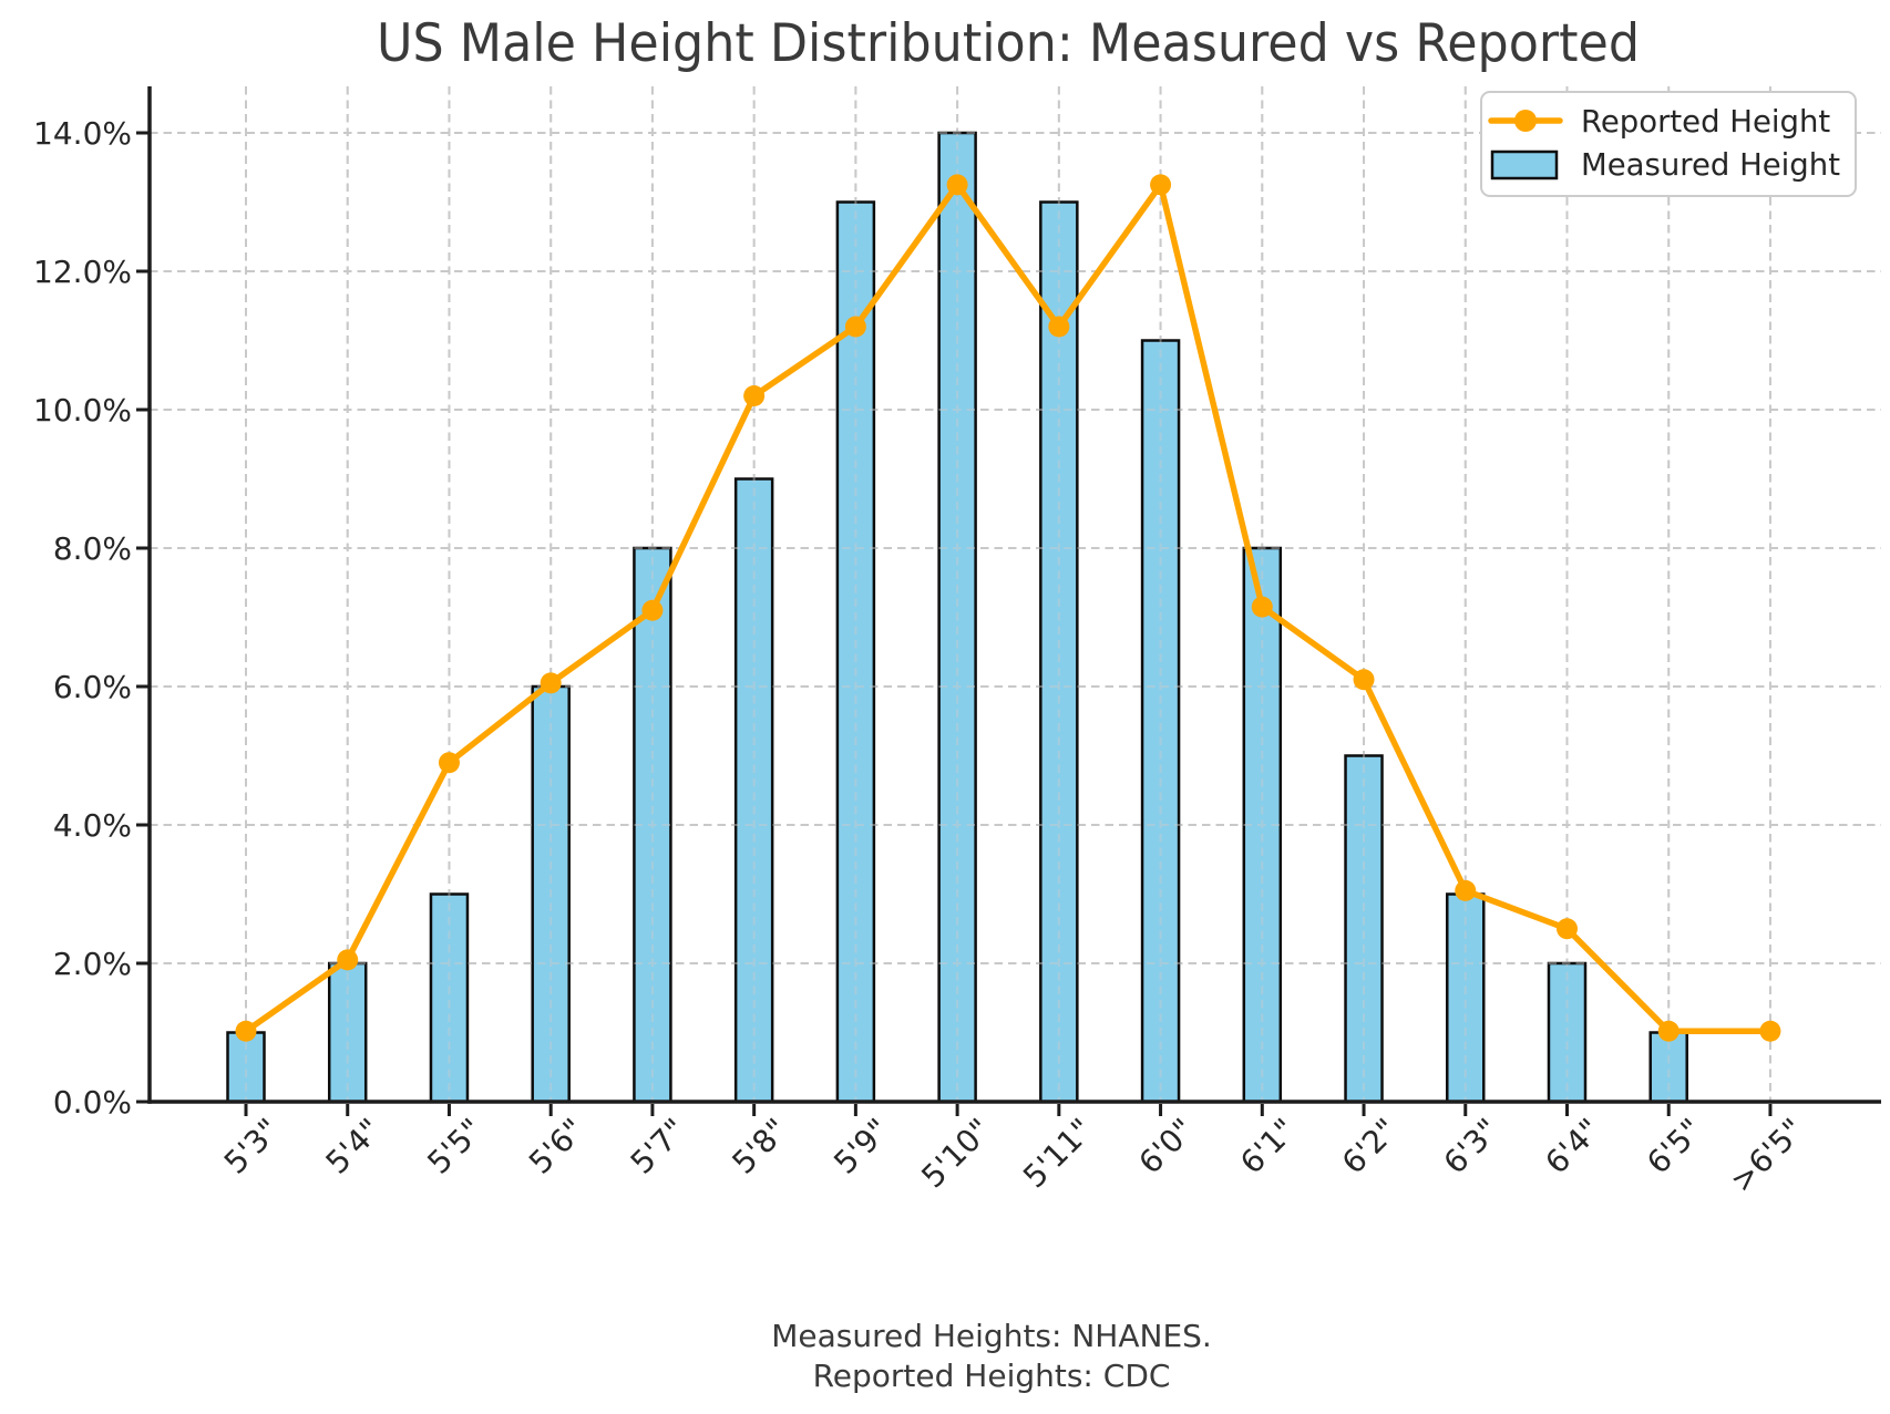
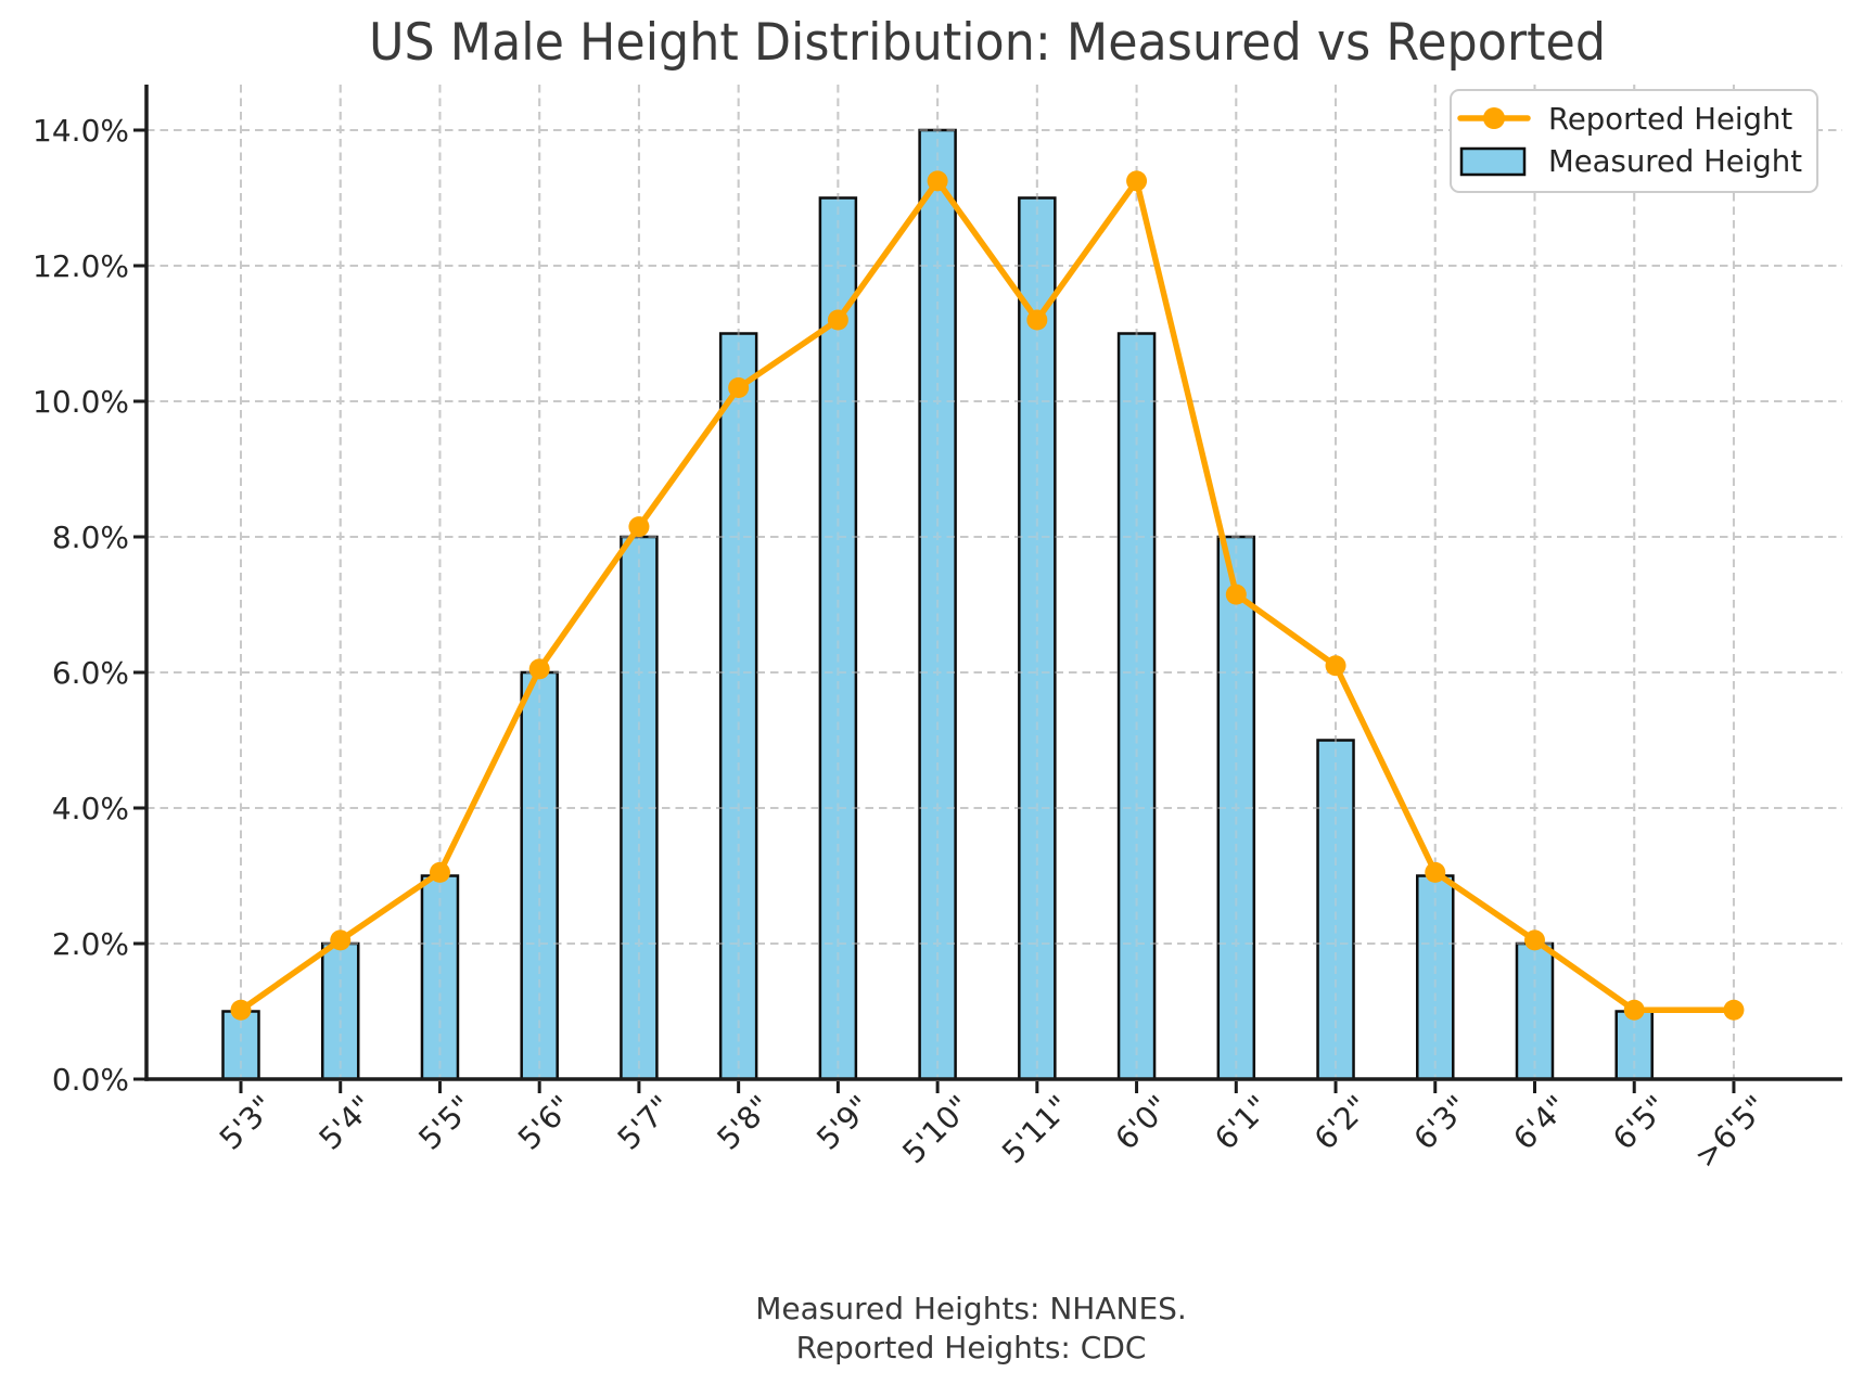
Reported Height/5'5": 4.9% -> 3.0%
Reported Height/5'7": 7.1% -> 8.2%
Measured Height/5'8": 9% -> 11%
Reported Height/6'4": 2.5% -> 2.0%
